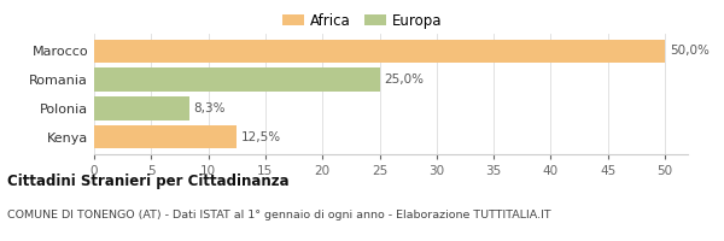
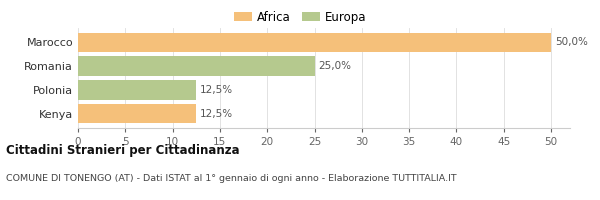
Polonia: 8,3% -> 12,5%
